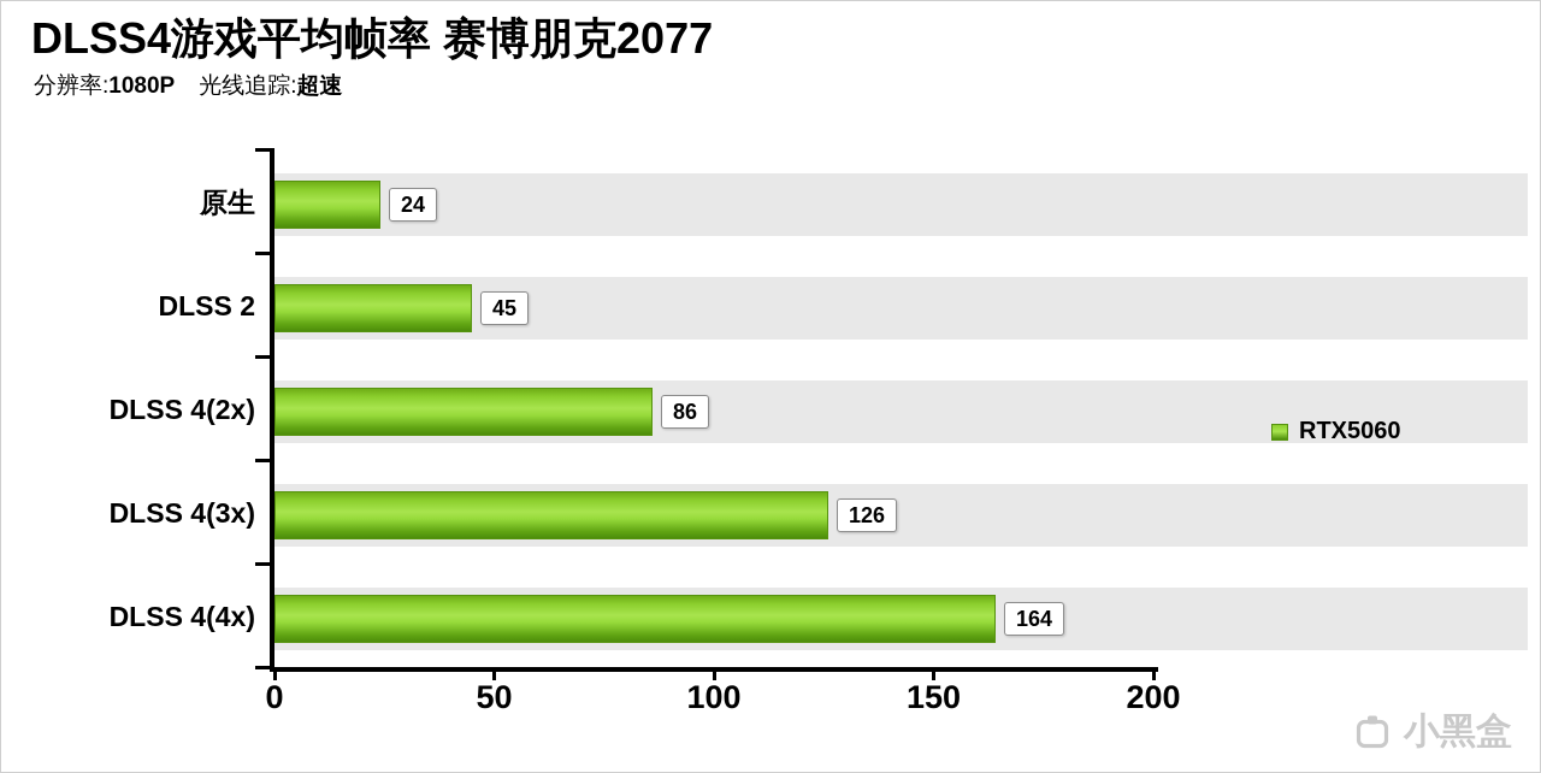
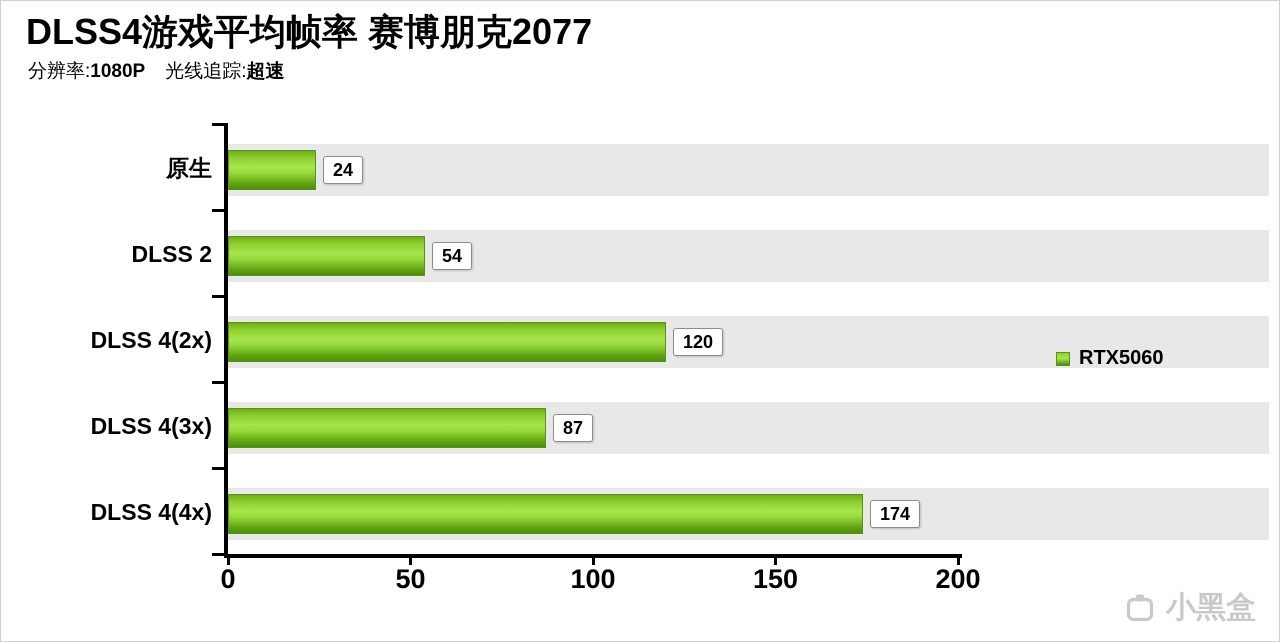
DLSS 2: 45 -> 54
DLSS 4(2x): 86 -> 120
DLSS 4(3x): 126 -> 87
DLSS 4(4x): 164 -> 174
